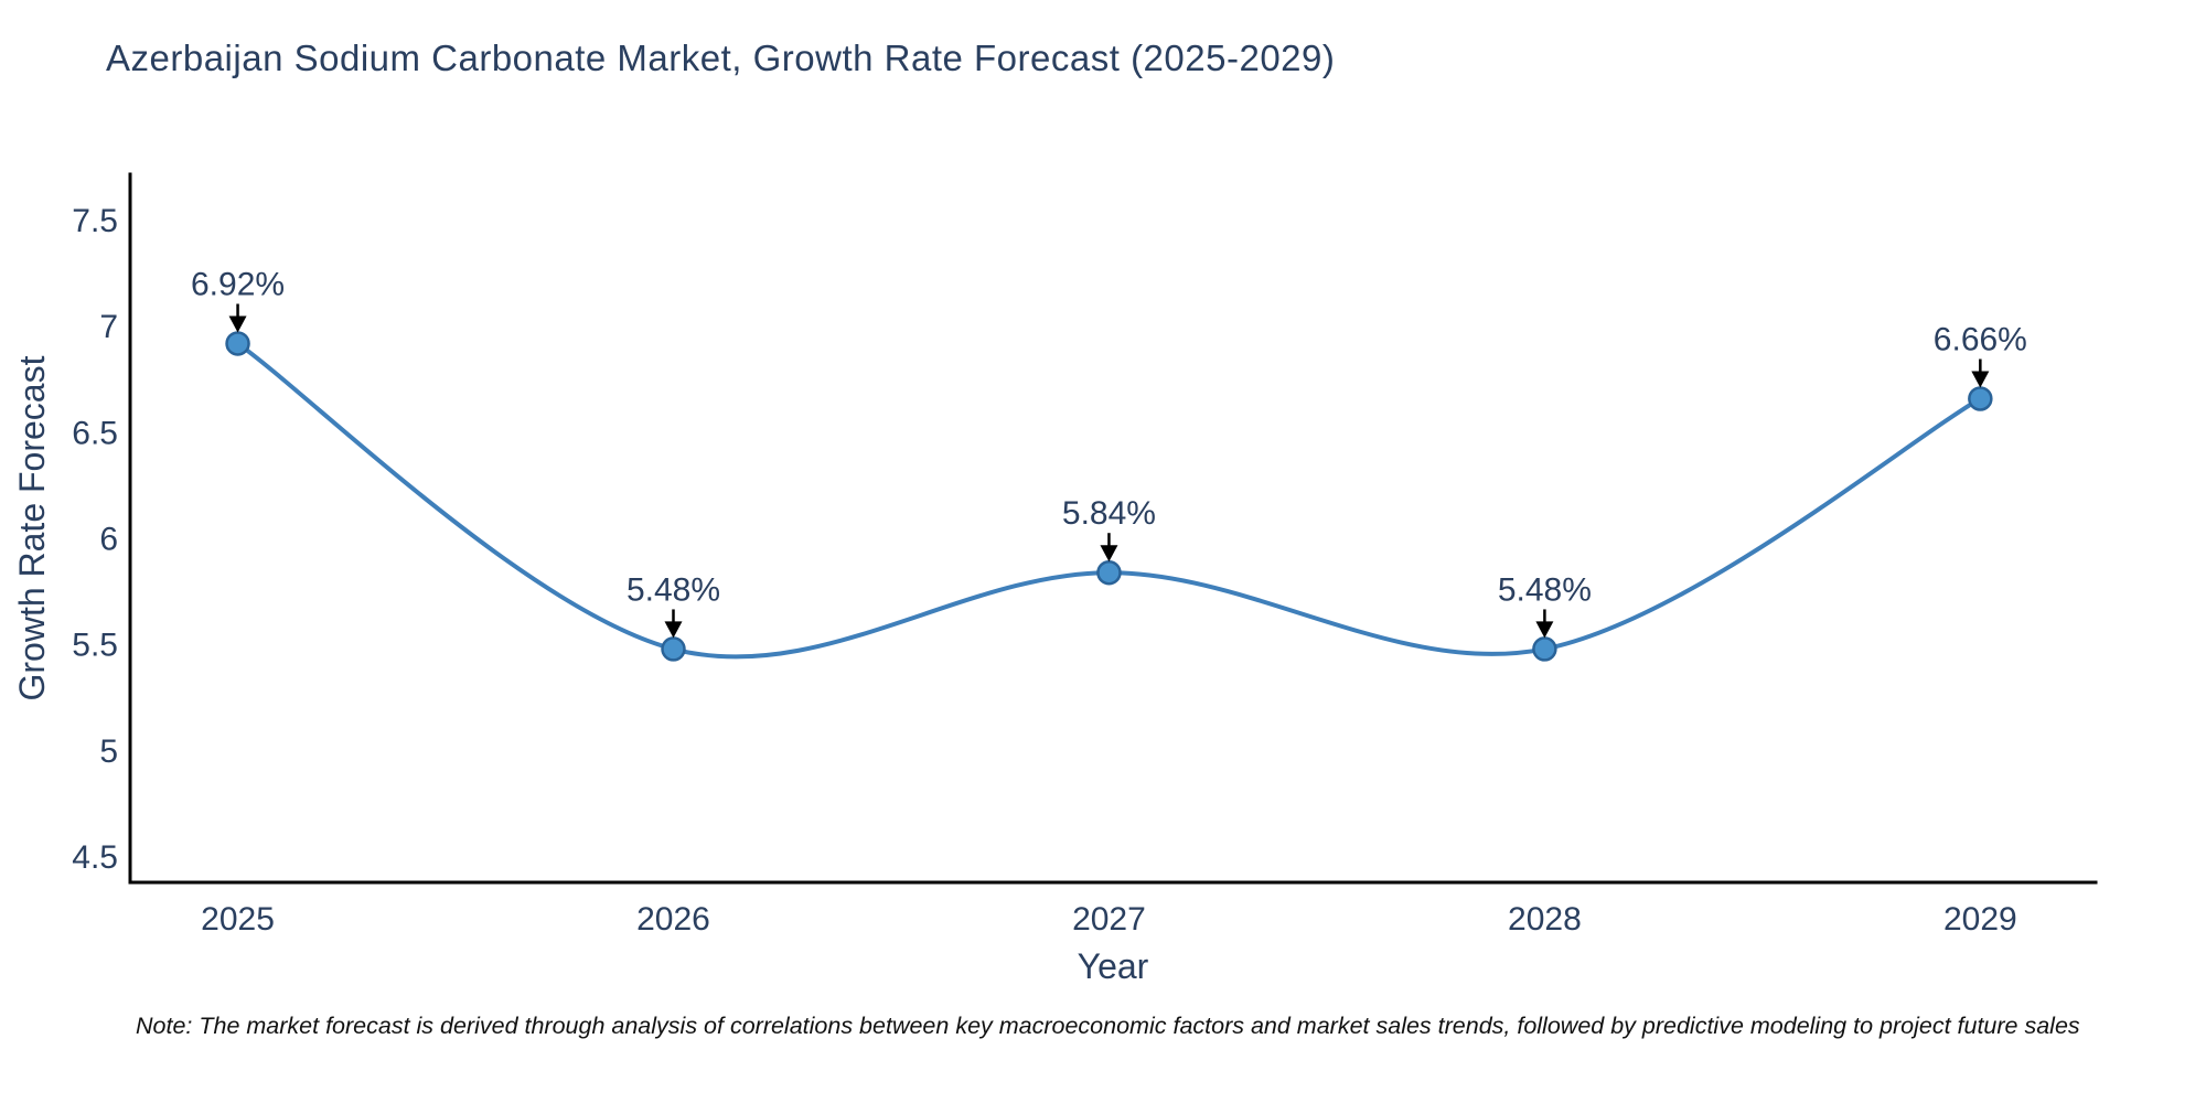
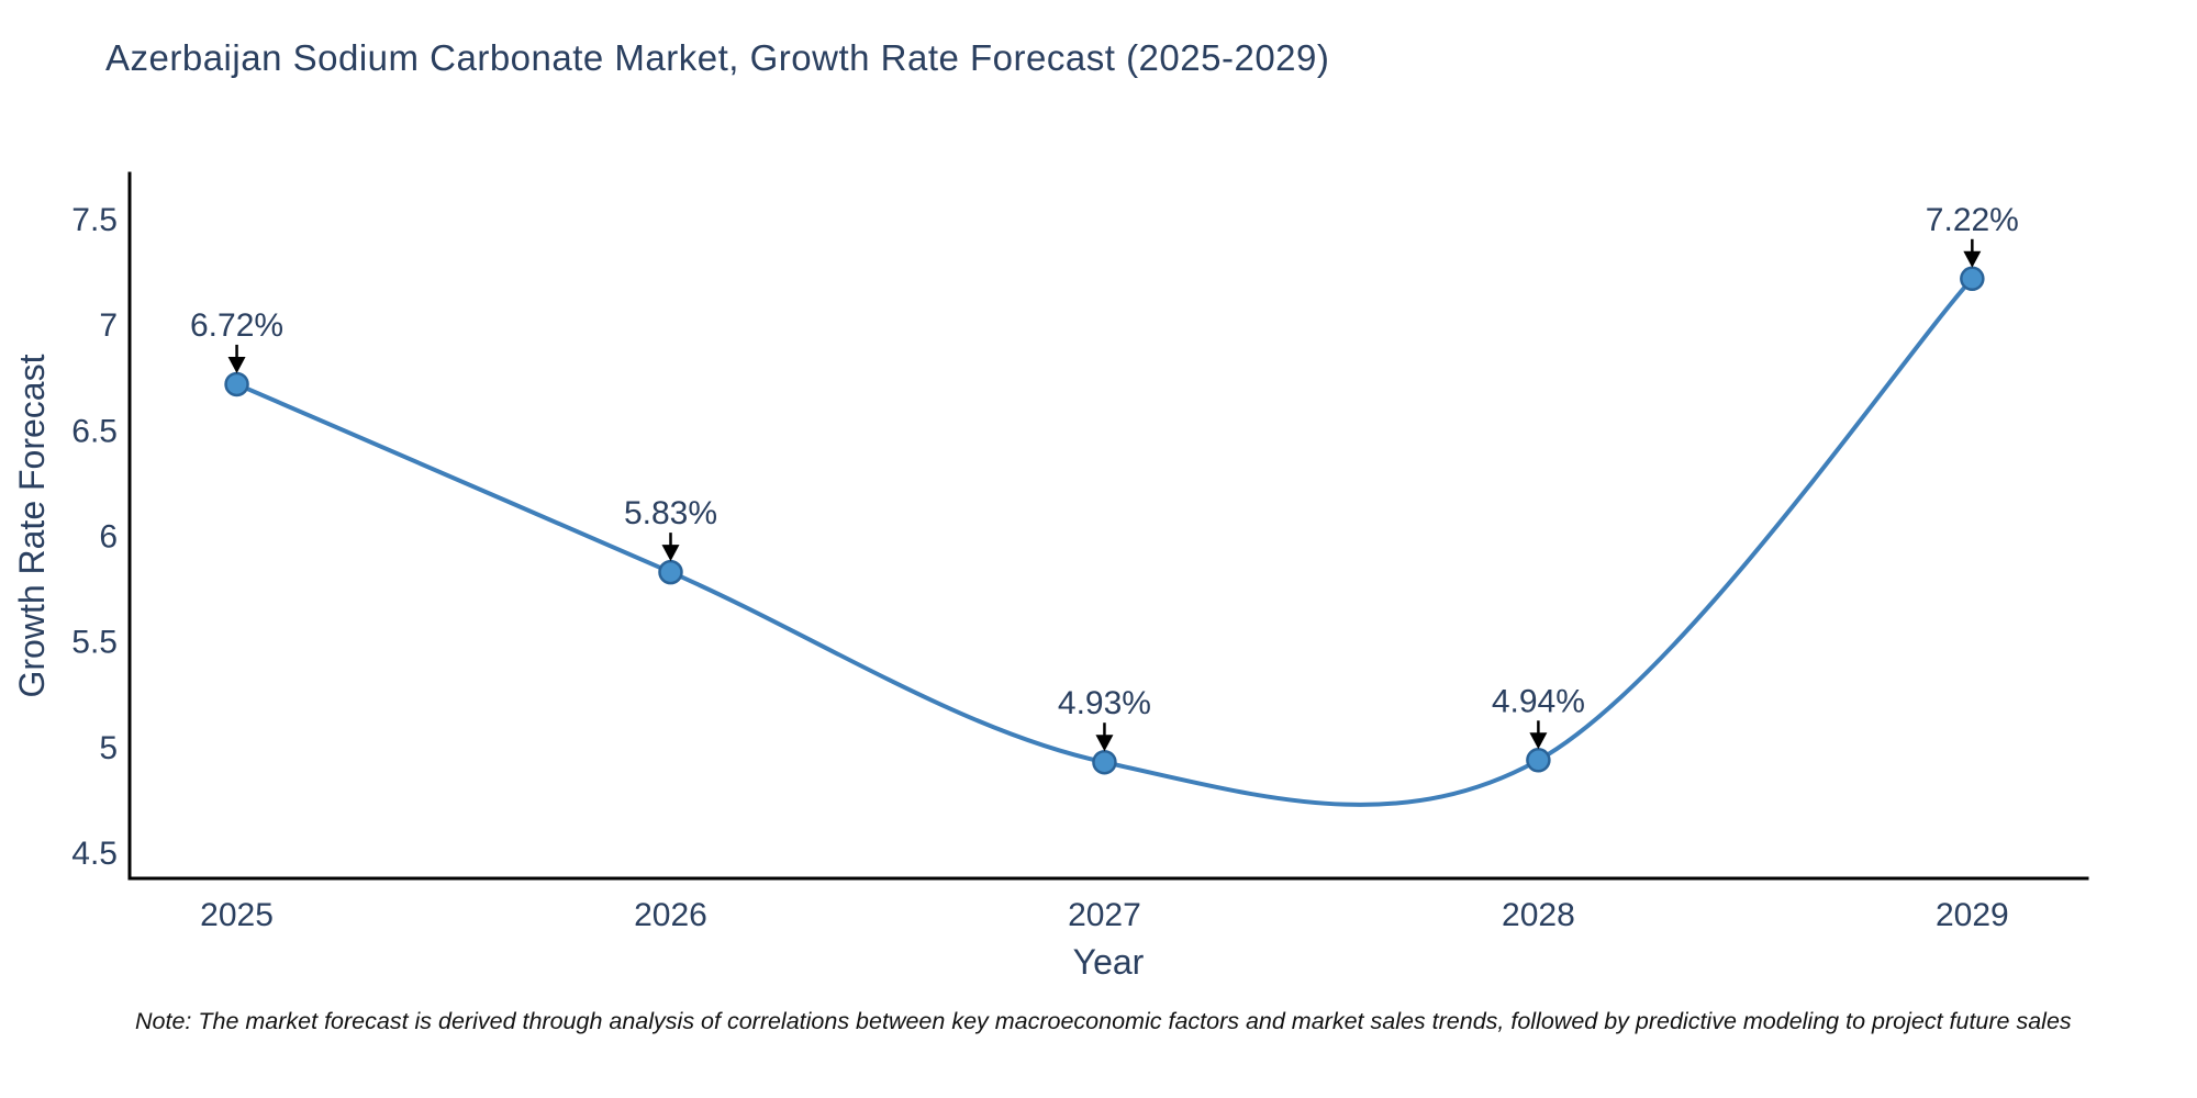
2025: 6.92% -> 6.72%
2026: 5.48% -> 5.83%
2027: 5.84% -> 4.93%
2028: 5.48% -> 4.94%
2029: 6.66% -> 7.22%
